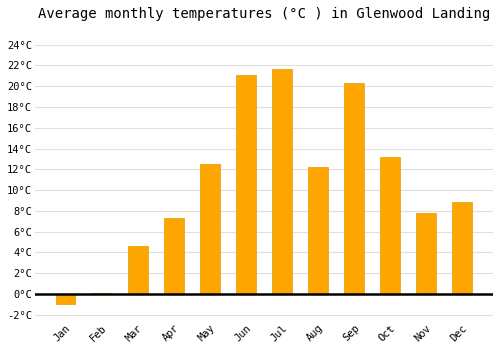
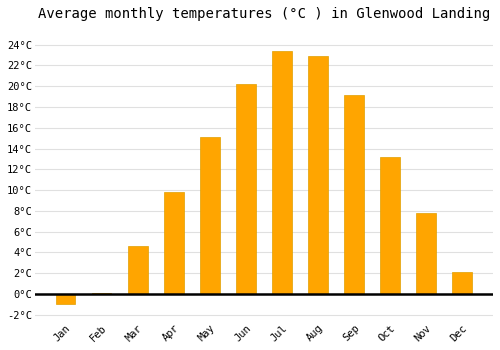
Apr: 7.3°C -> 9.8°C
May: 12.5°C -> 15.1°C
Jun: 21.1°C -> 20.2°C
Jul: 21.7°C -> 23.4°C
Aug: 12.2°C -> 22.9°C
Sep: 20.3°C -> 19.2°C
Dec: 8.9°C -> 2.1°C
